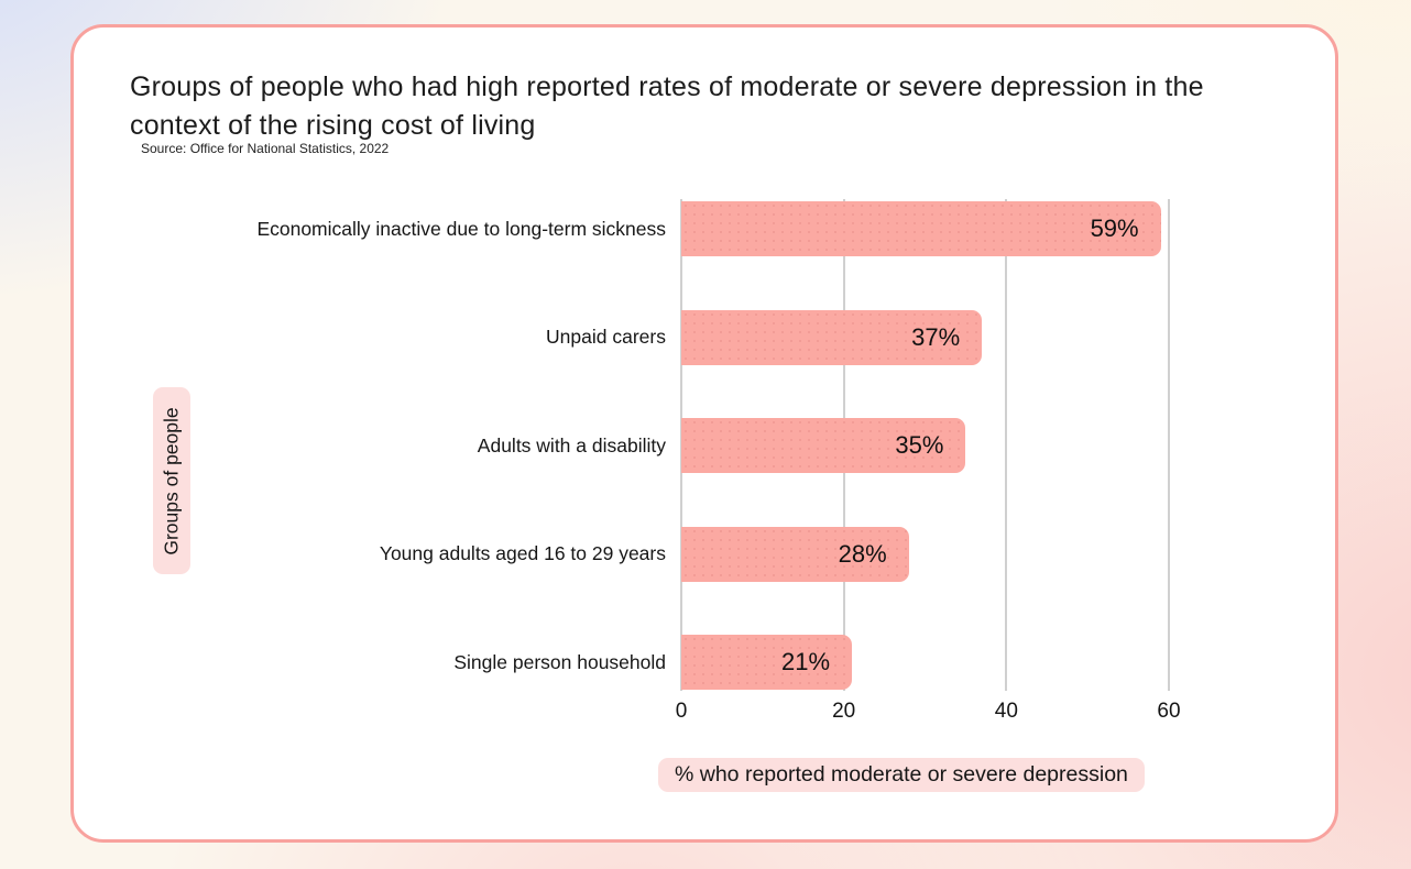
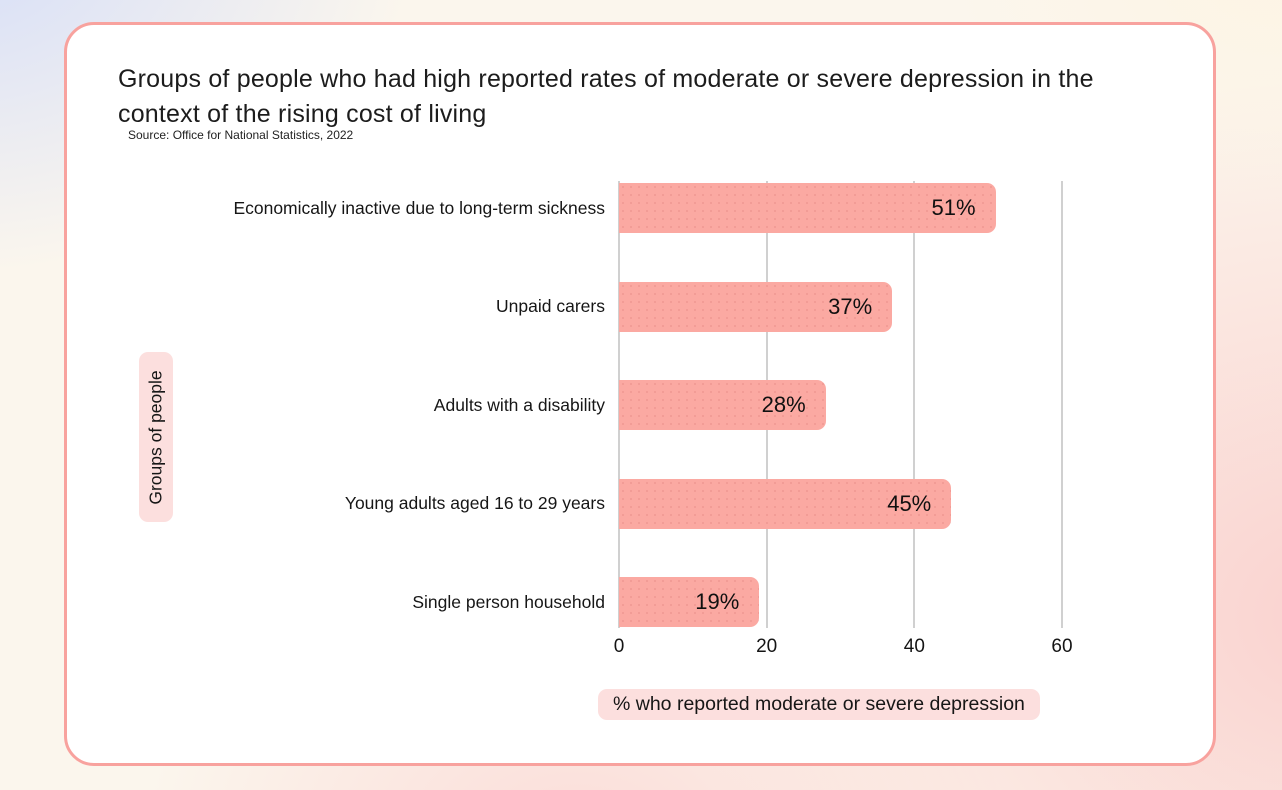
Economically inactive due to long-term sickness: 59% -> 51%
Adults with a disability: 35% -> 28%
Young adults aged 16 to 29 years: 28% -> 45%
Single person household: 21% -> 19%
